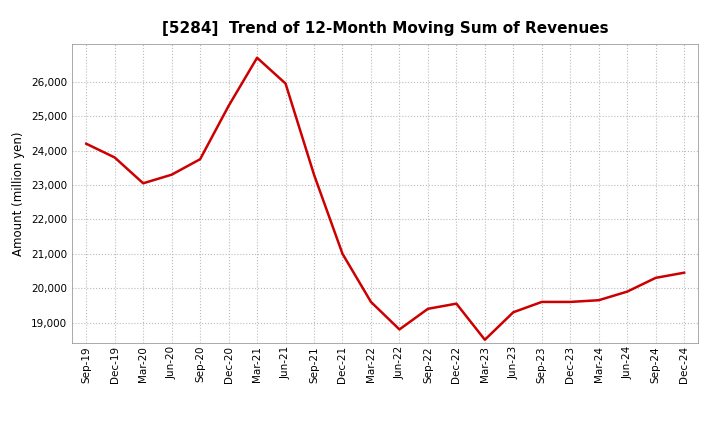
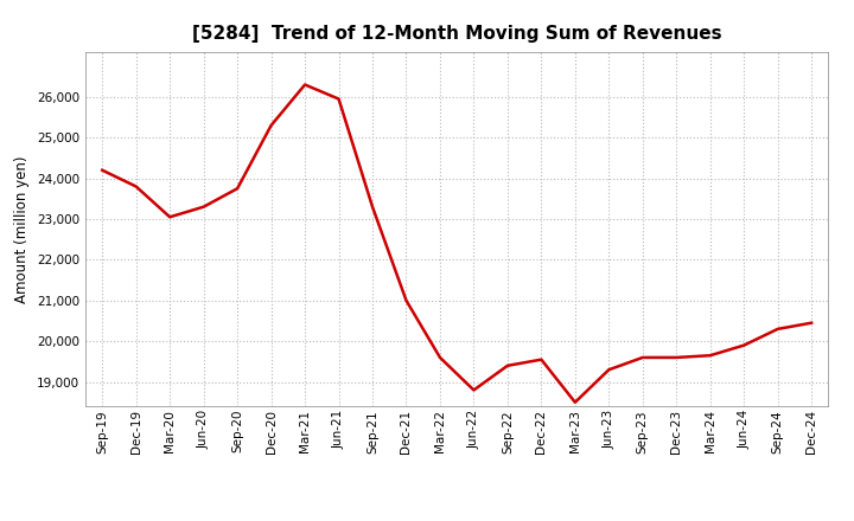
Mar-21: 26,700 -> 26,300
